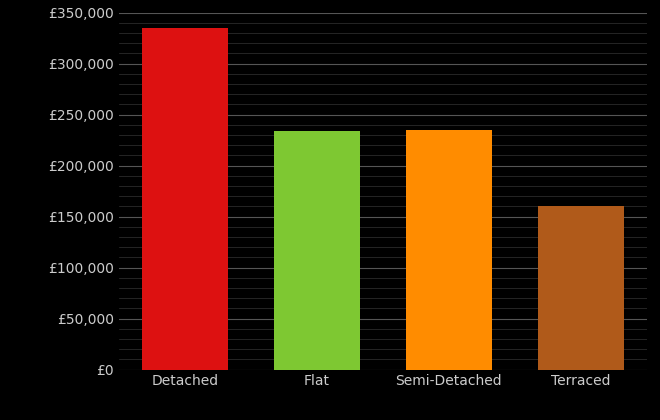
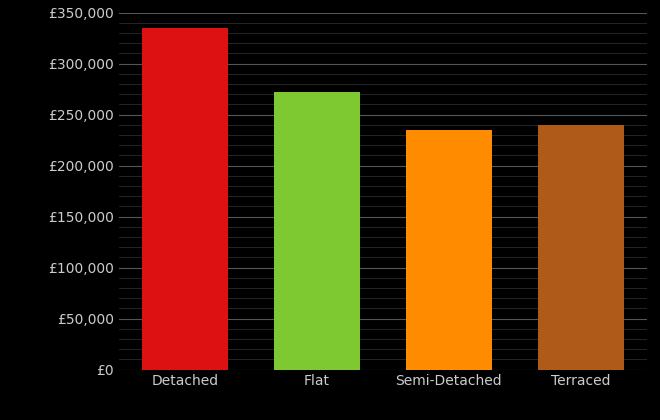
Flat: £234,000 -> £272,000
Terraced: £160,000 -> £240,000
